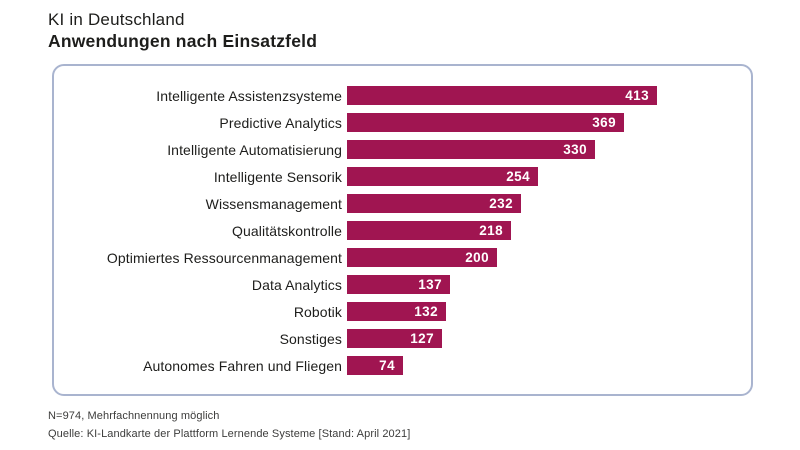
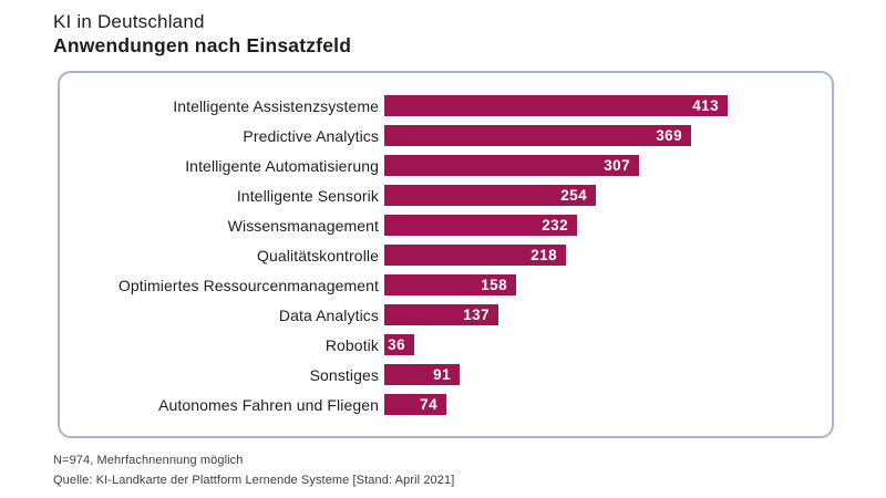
Intelligente Automatisierung: 330 -> 307
Optimiertes Ressourcenmanagement: 200 -> 158
Robotik: 132 -> 36
Sonstiges: 127 -> 91
